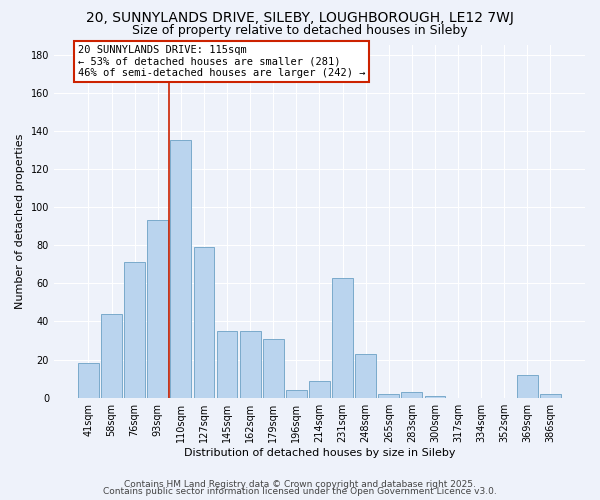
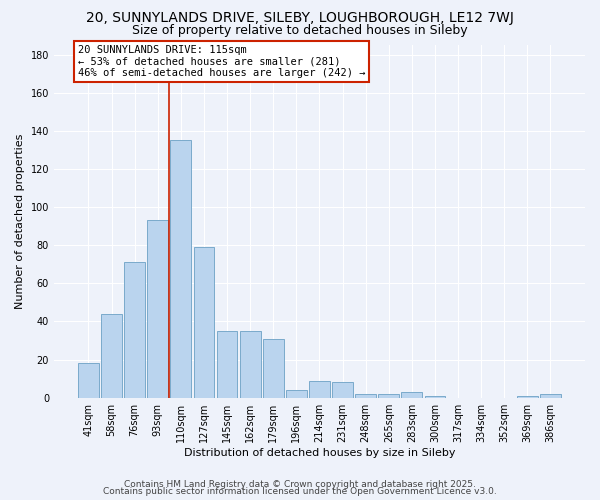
231sqm: 63 -> 8
248sqm: 23 -> 2
369sqm: 12 -> 1
